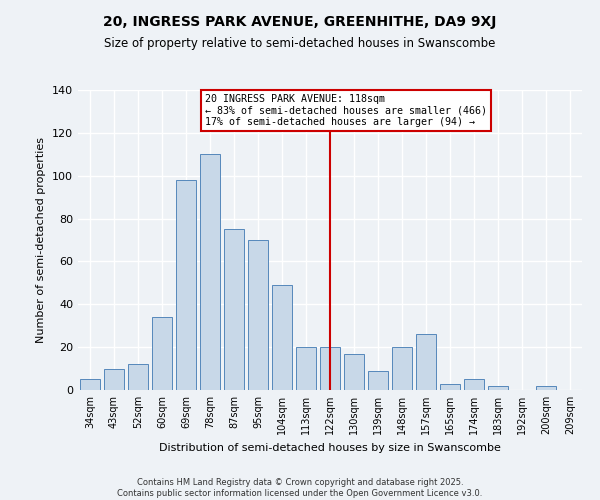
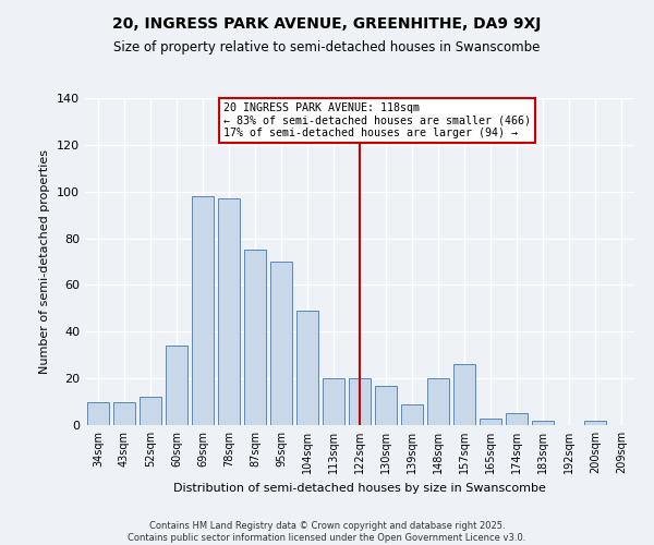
34sqm: 5 -> 10
78sqm: 110 -> 97
